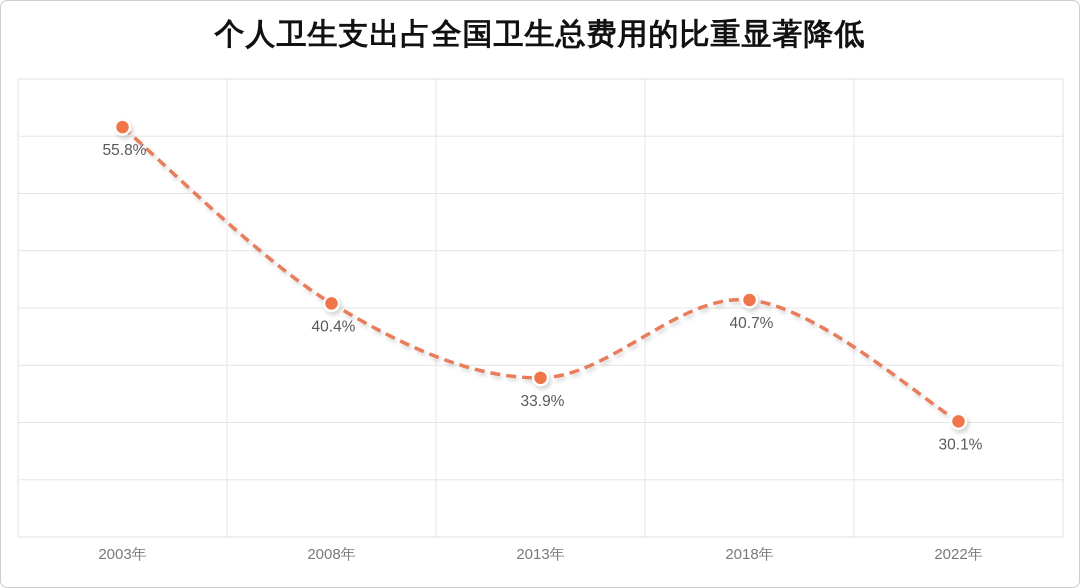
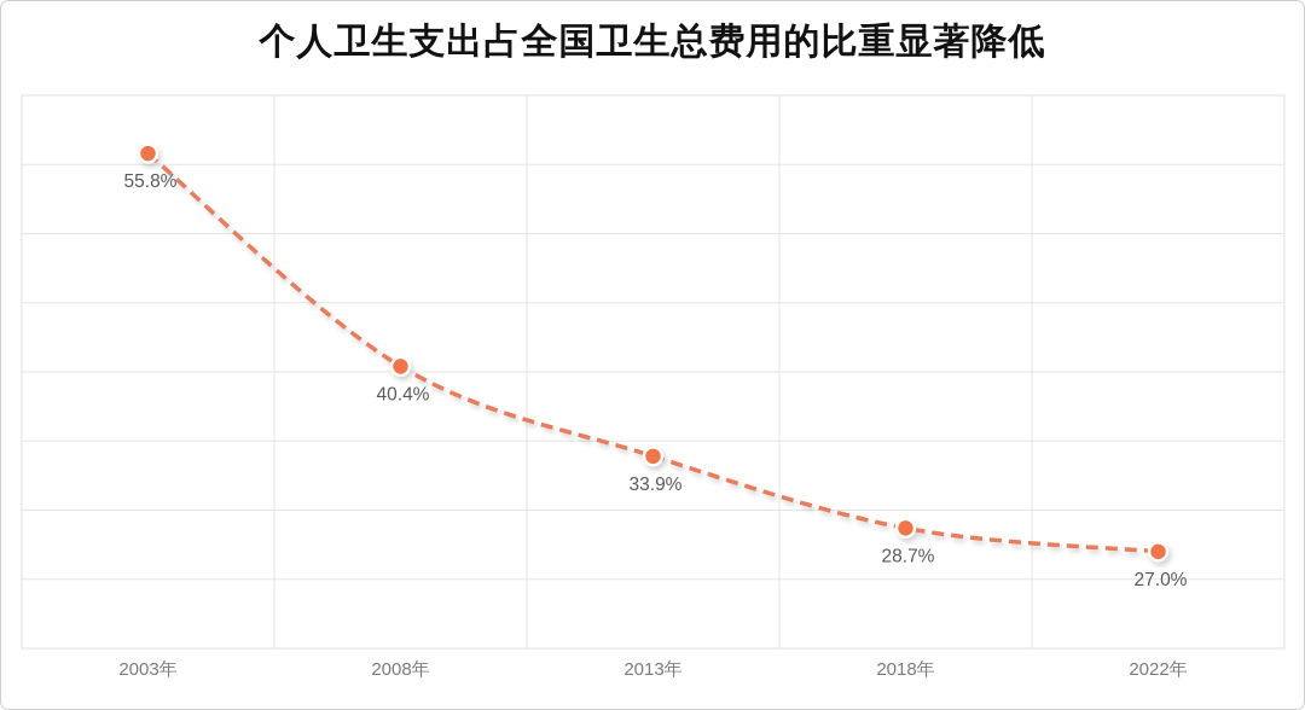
2018年: 40.7% -> 28.7%
2022年: 30.1% -> 27.0%
